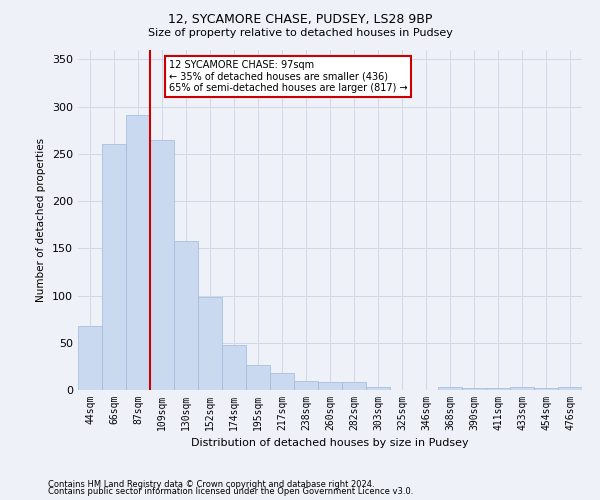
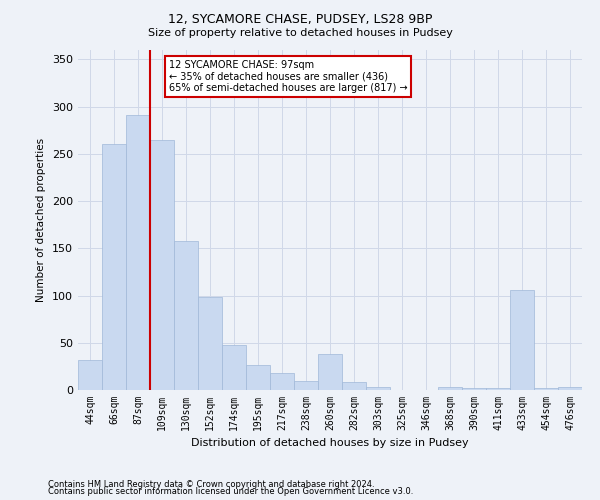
44sqm: 68 -> 32
260sqm: 8 -> 38
433sqm: 3 -> 106
